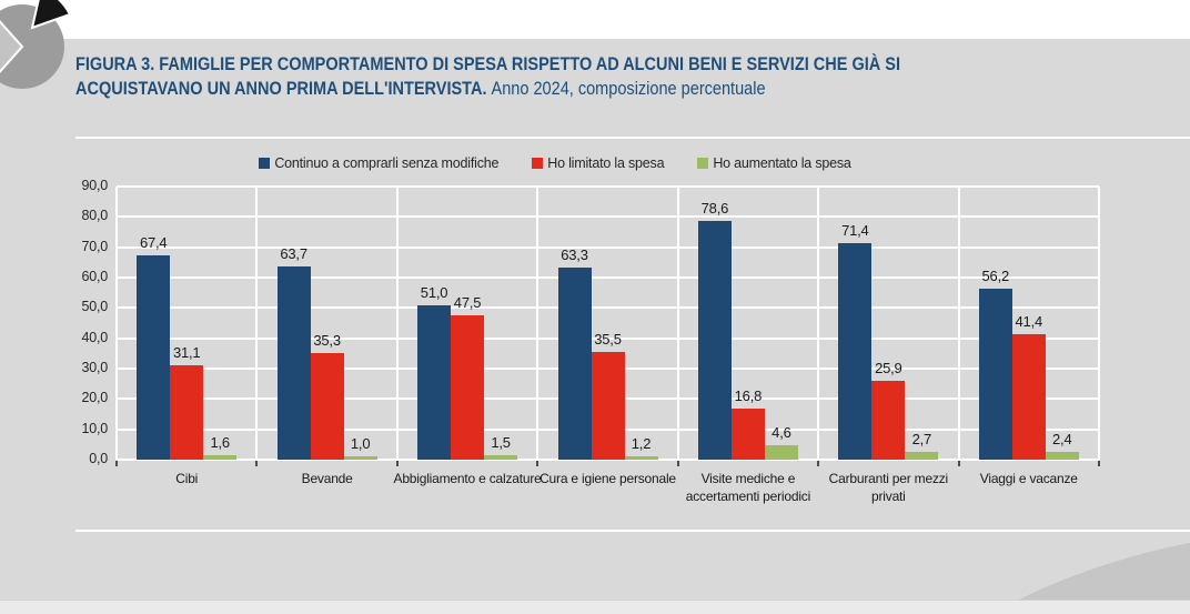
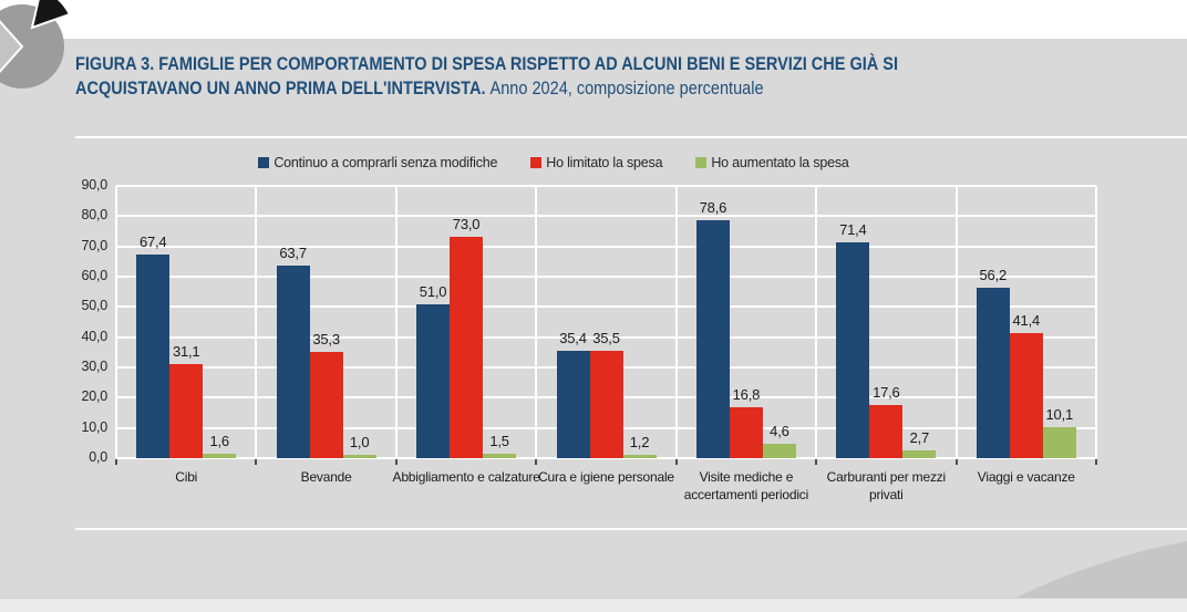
Ho limitato la spesa/Abbigliamento e calzature: 47,5 -> 73,0
Continuo a comprarli senza modifiche/Cura e igiene personale: 63,3 -> 35,4
Ho limitato la spesa/Carburanti per mezzi privati: 25,9 -> 17,6
Ho aumentato la spesa/Viaggi e vacanze: 2,4 -> 10,1
